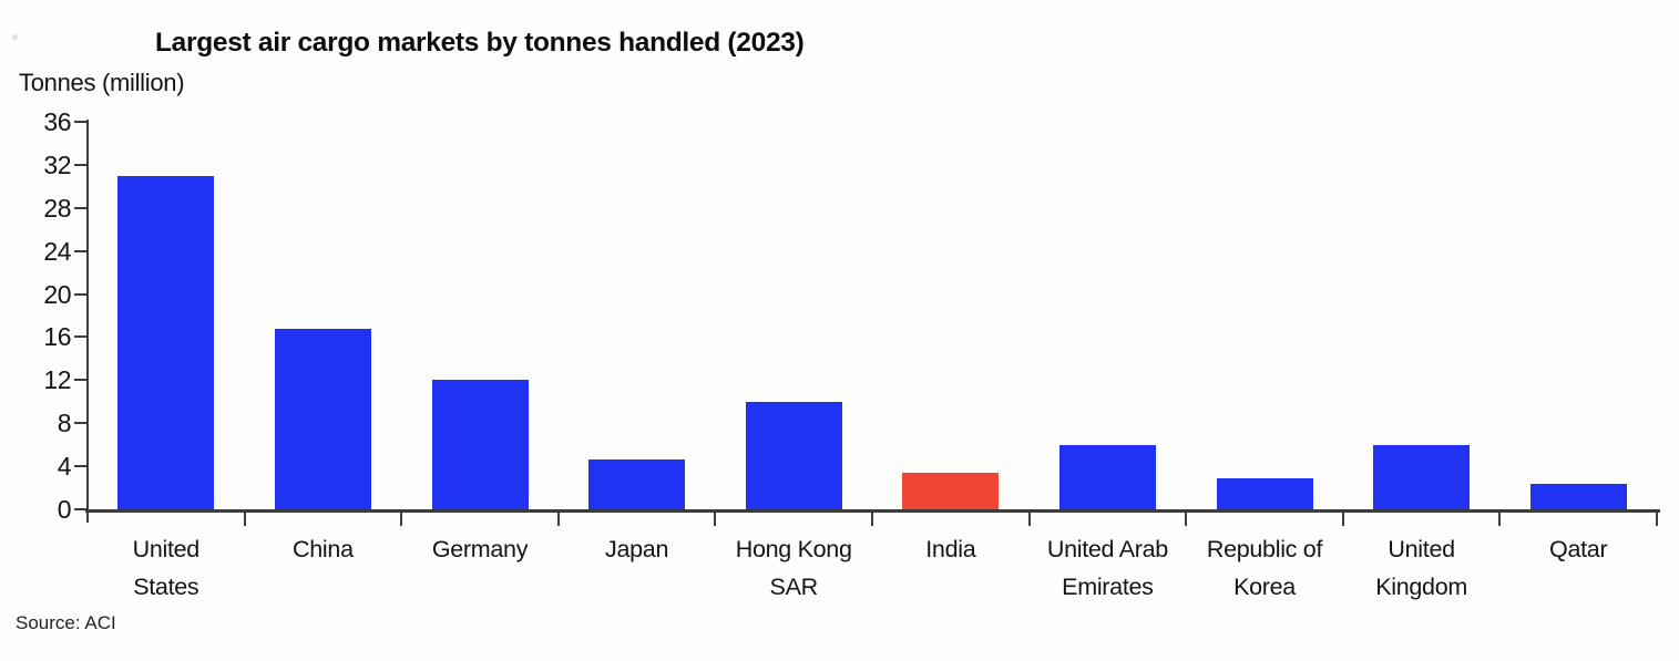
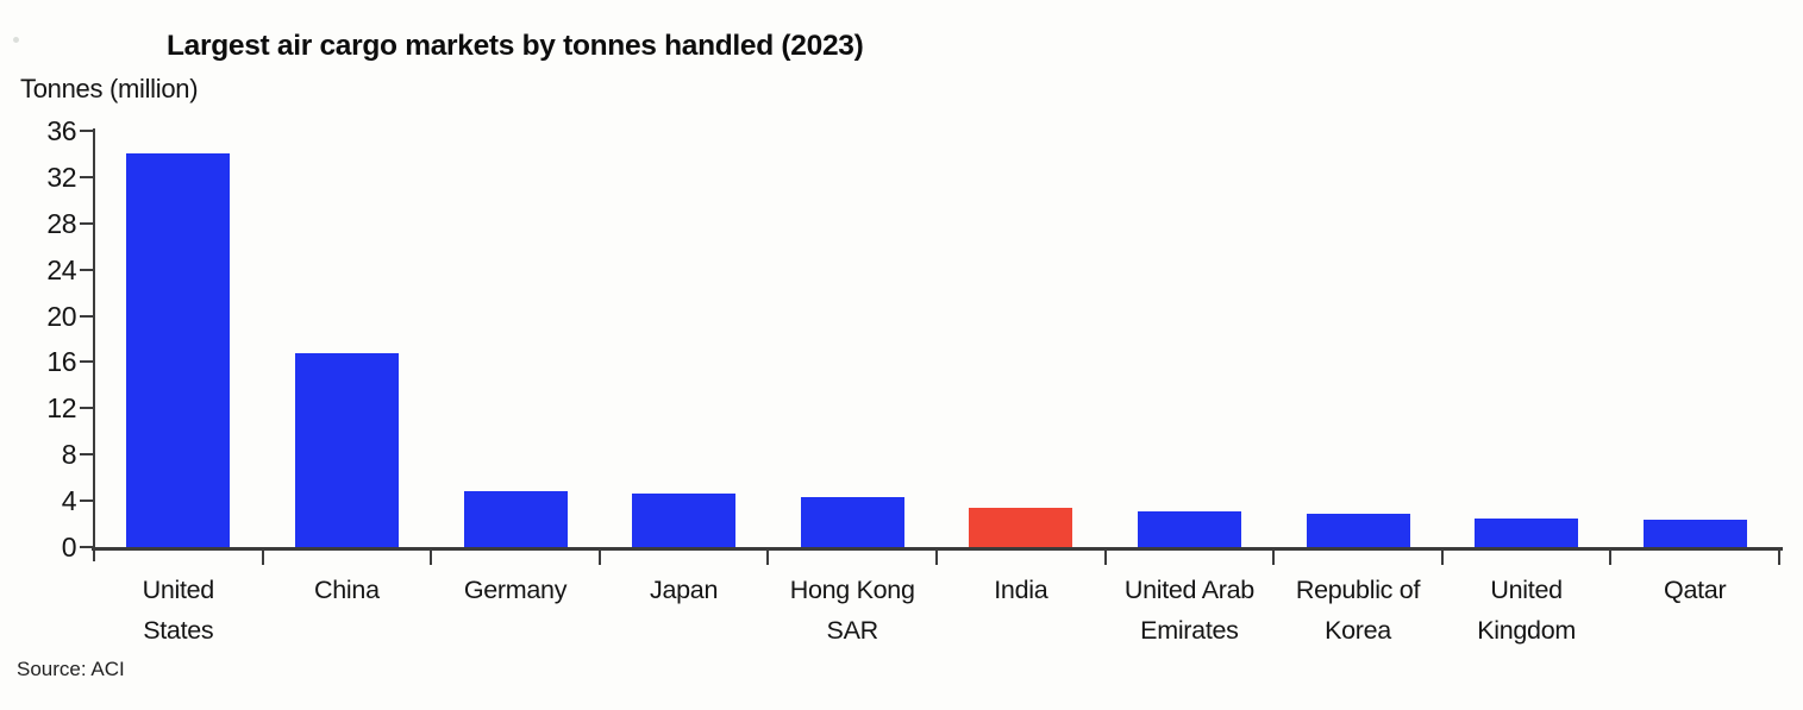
United States: 31 -> 34
Germany: 12 -> 5
Hong Kong SAR: 10 -> 4
United Arab Emirates: 6 -> 3
United Kingdom: 6 -> 2
